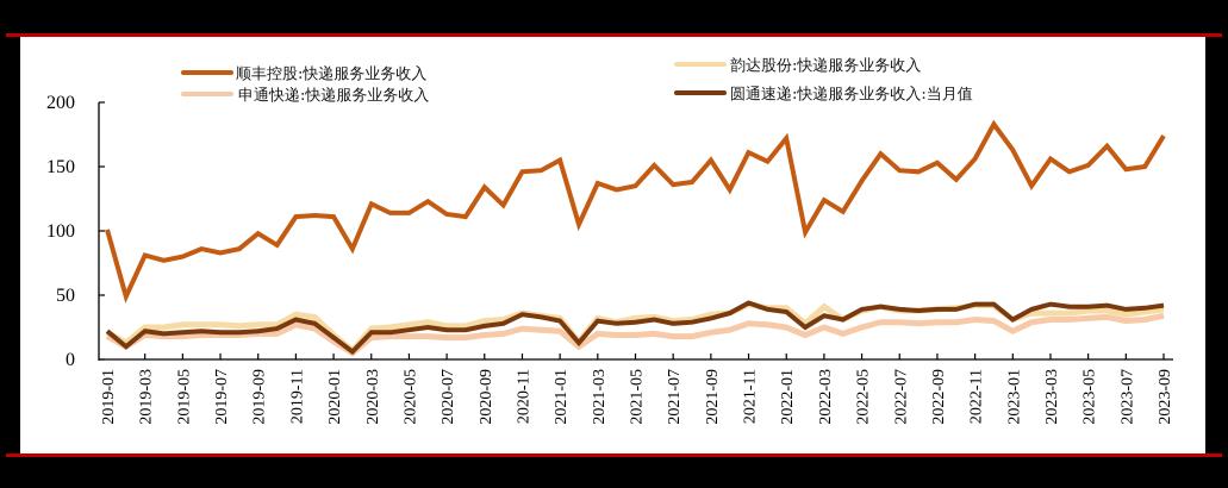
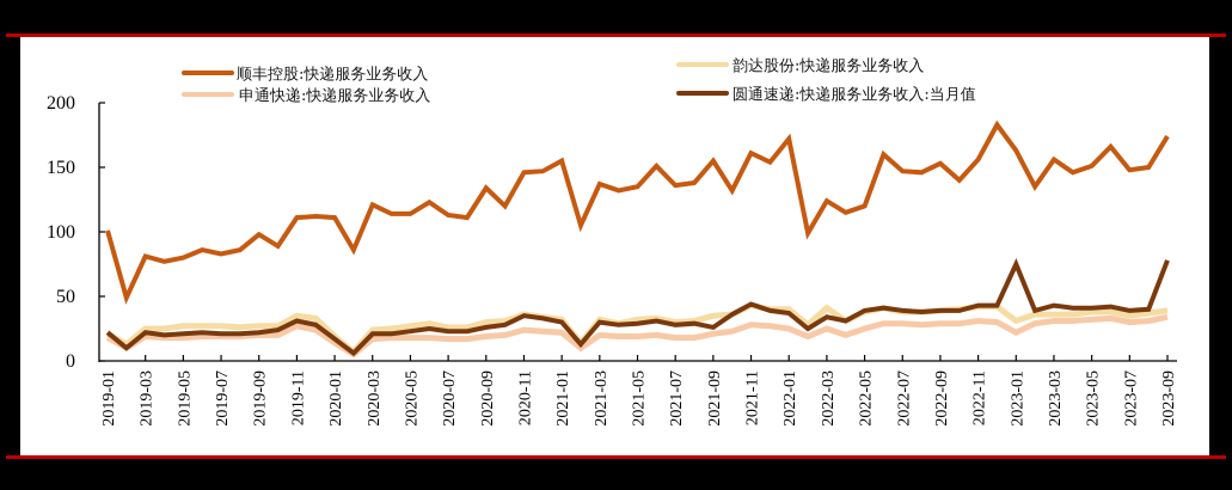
圆通速递:快递服务业务收入:当月值/2021-09: 32 -> 26
顺丰控股:快递服务业务收入/2022-05: 139 -> 120
圆通速递:快递服务业务收入:当月值/2023-01: 31 -> 75
圆通速递:快递服务业务收入:当月值/2023-09: 42 -> 78
